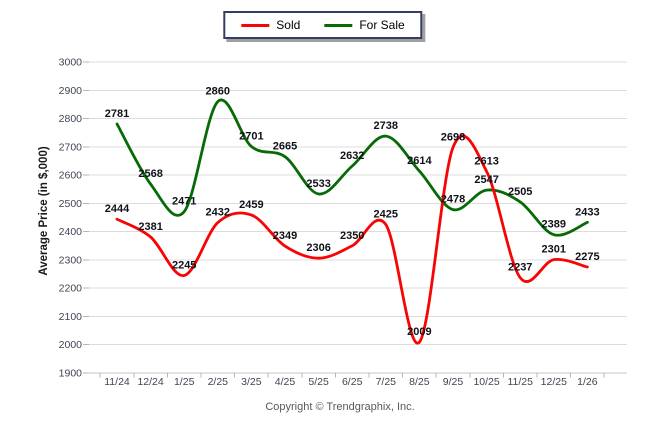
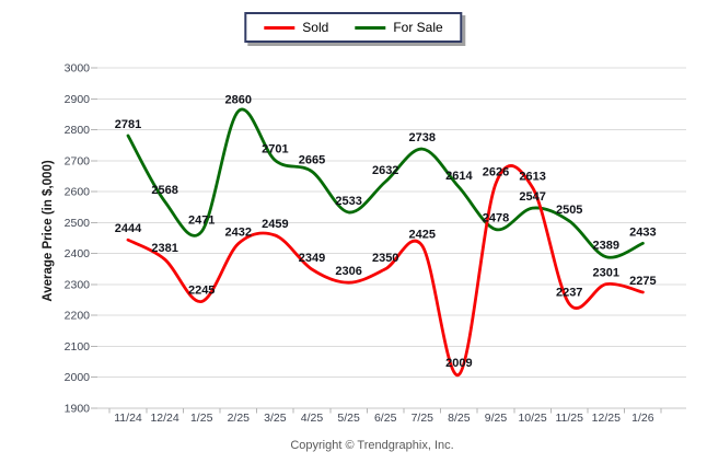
Sold/9/25: 2698 -> 2626
